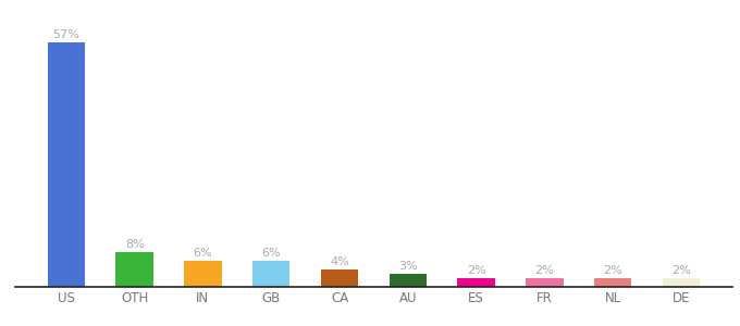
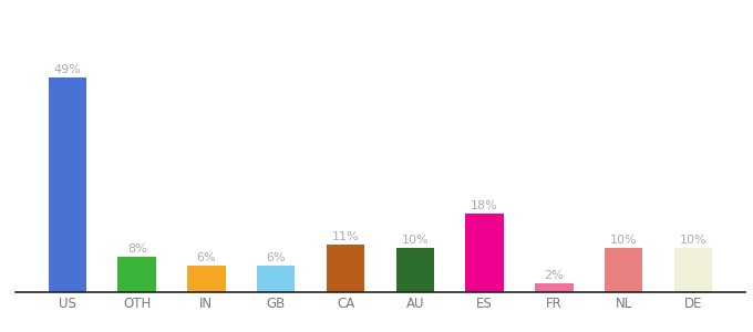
US: 57% -> 49%
CA: 4% -> 11%
AU: 3% -> 10%
ES: 2% -> 18%
NL: 2% -> 10%
DE: 2% -> 10%
